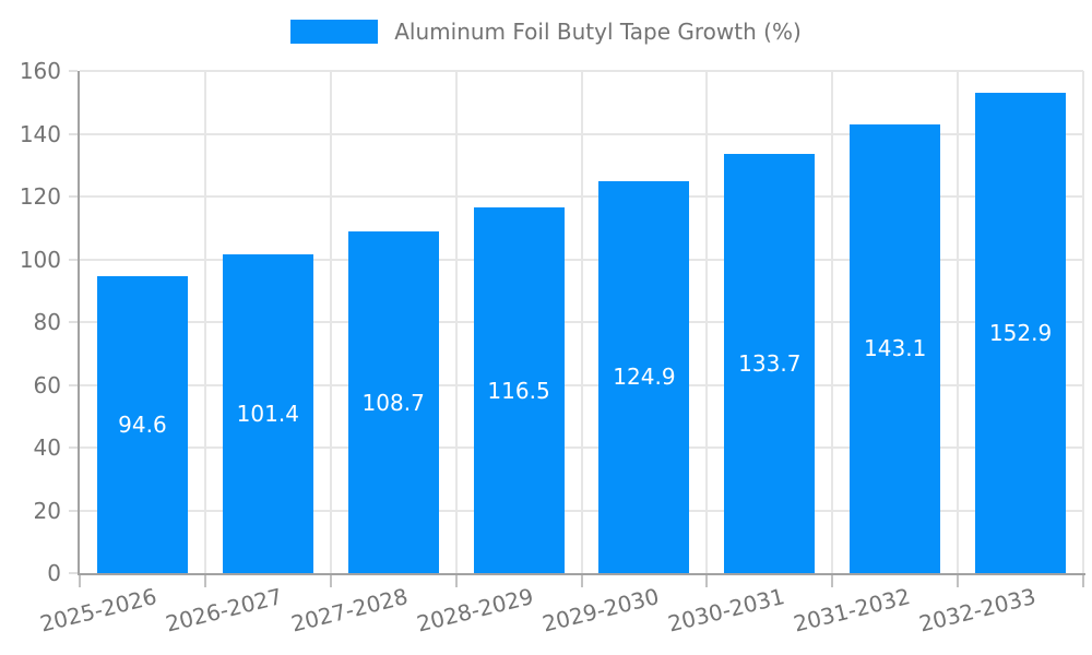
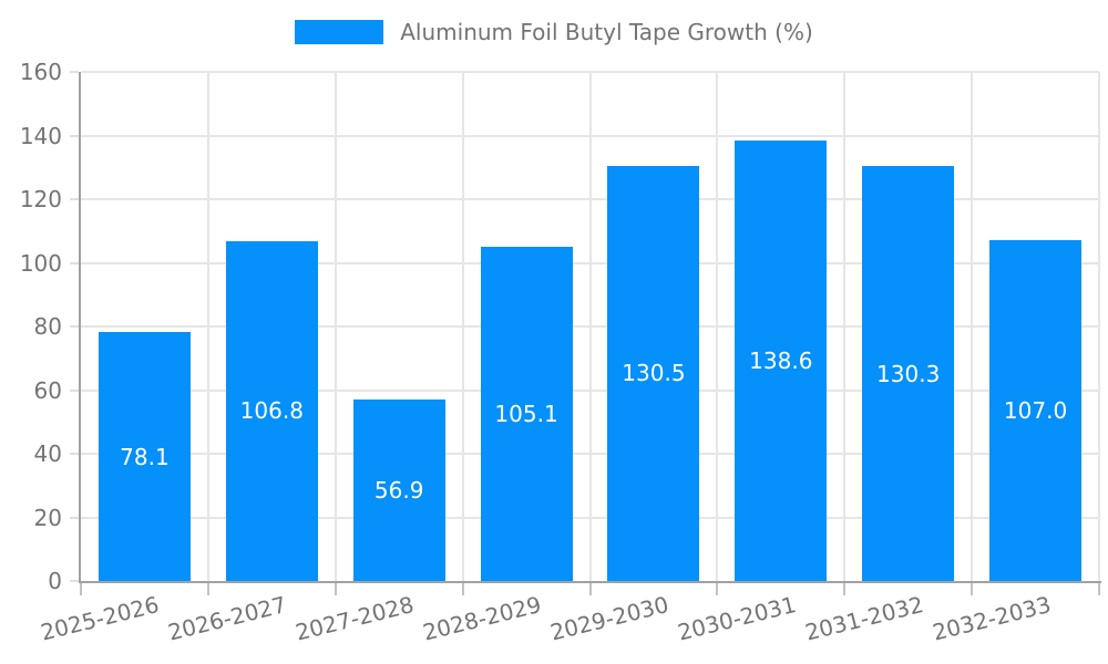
2025-2026: 94.6 -> 78.1
2026-2027: 101.4 -> 106.8
2027-2028: 108.7 -> 56.9
2028-2029: 116.5 -> 105.1
2029-2030: 124.9 -> 130.5
2030-2031: 133.7 -> 138.6
2031-2032: 143.1 -> 130.3
2032-2033: 152.9 -> 107.0
